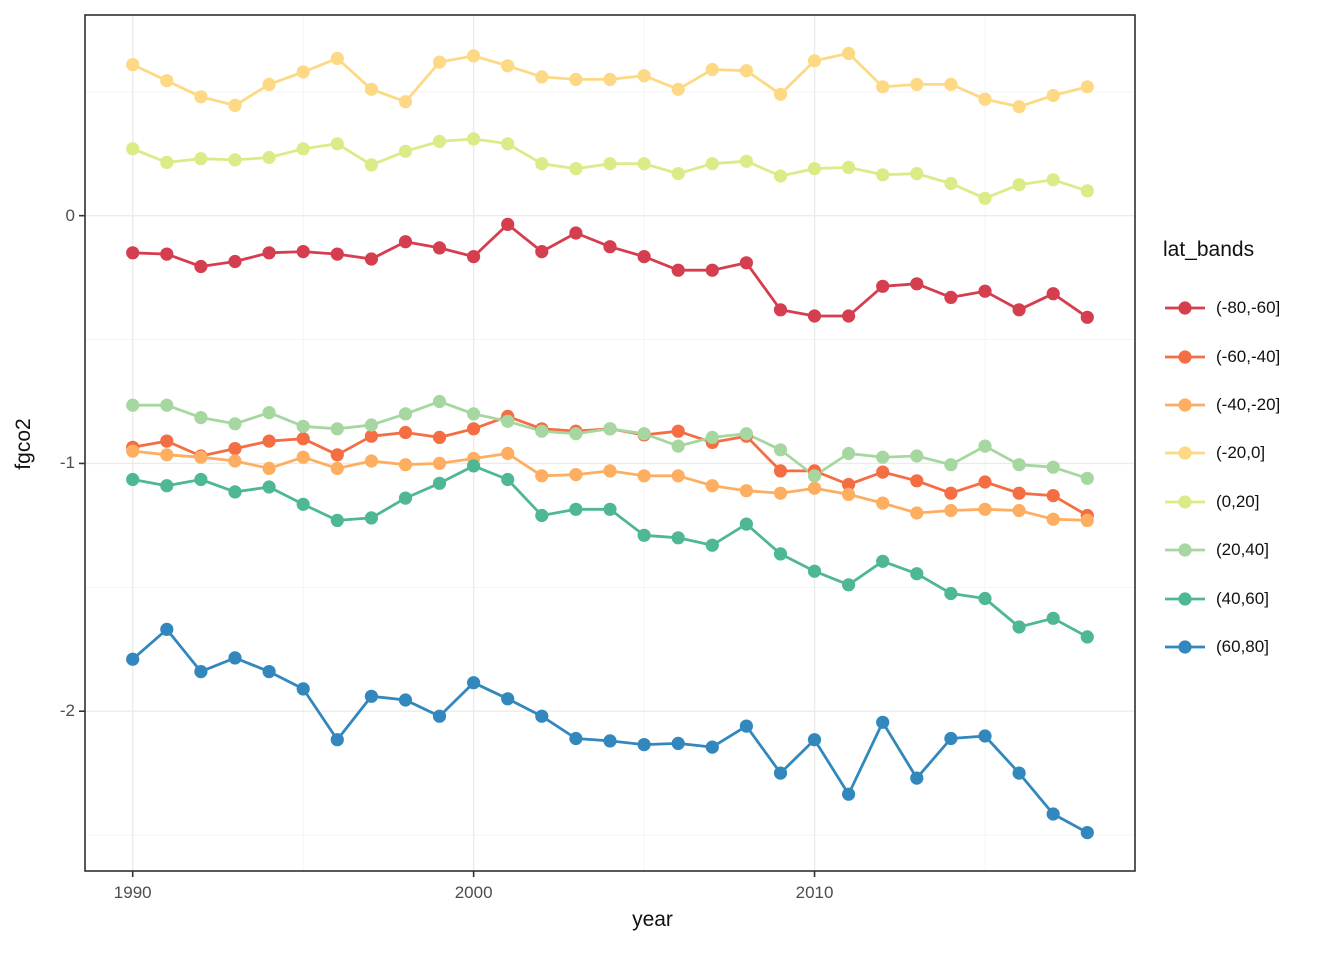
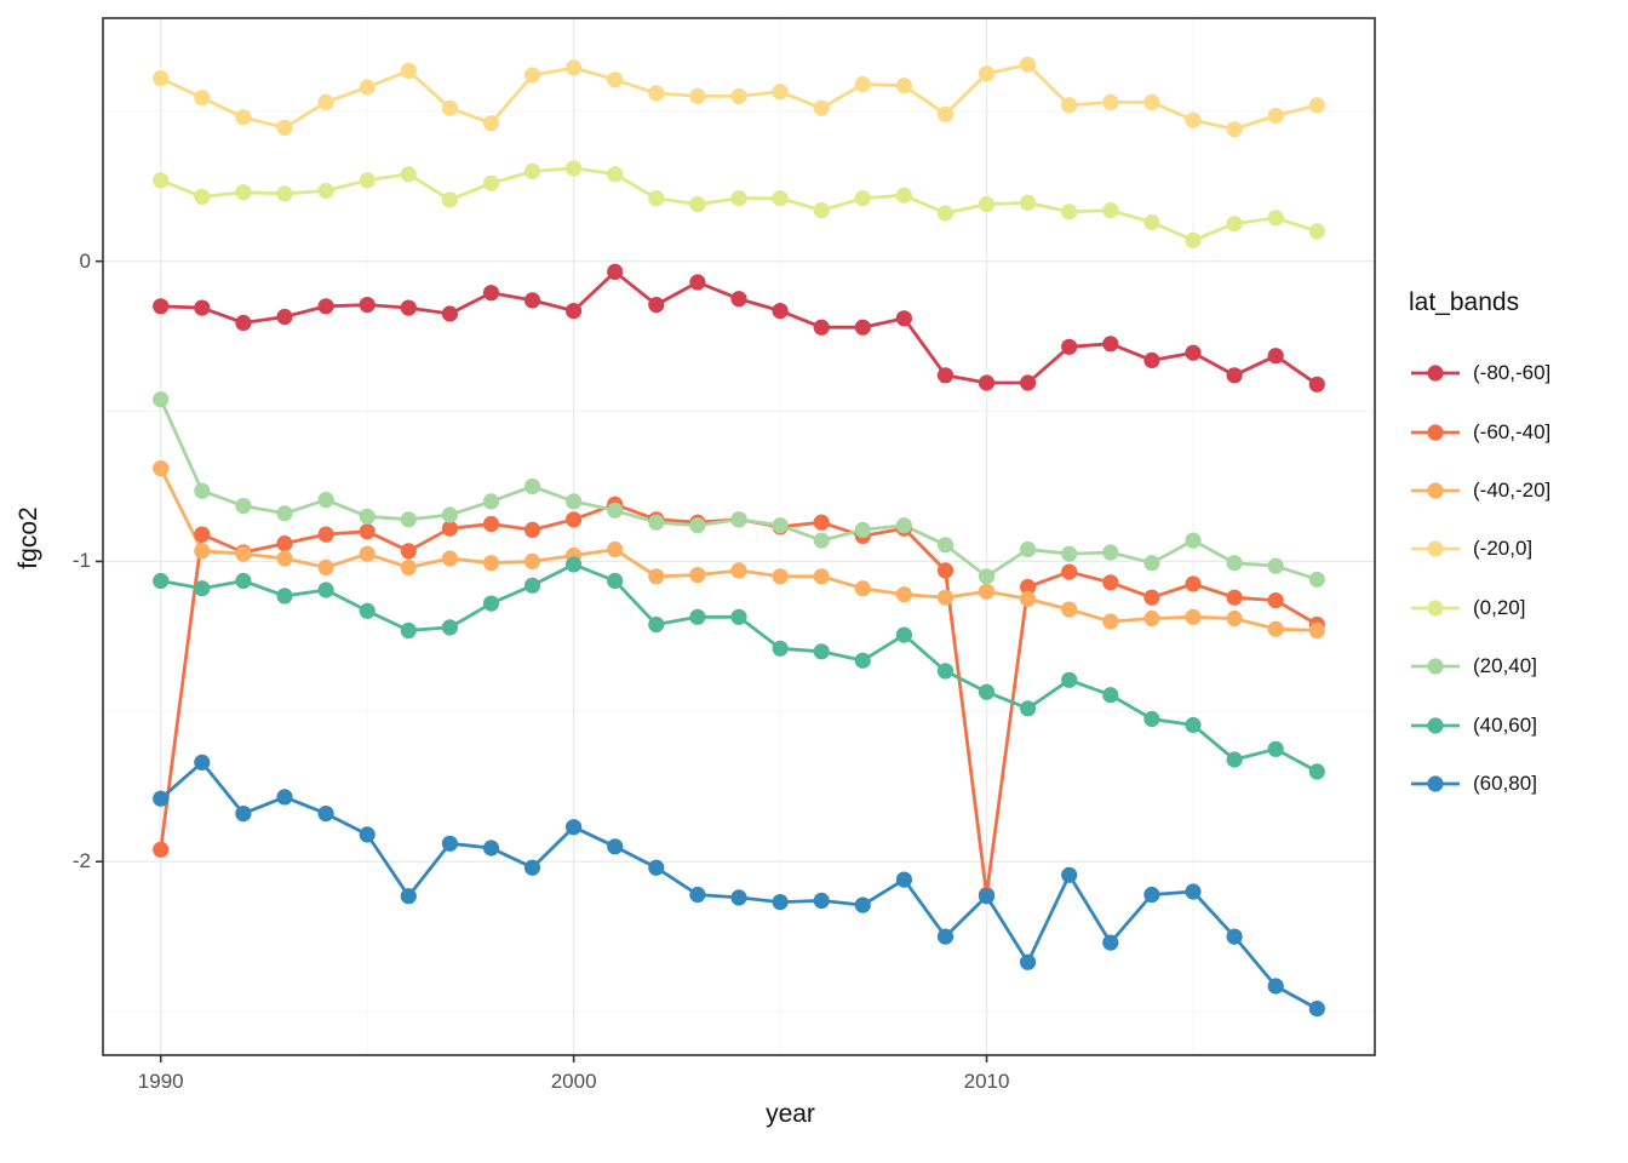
(-60,-40]/1990: -0.94 -> -1.96
(-40,-20]/1990: -0.95 -> -0.69
(20,40]/1990: -0.77 -> -0.46
(-60,-40]/2010: -1.03 -> -2.11
